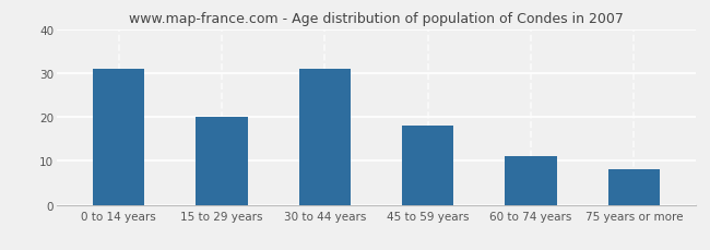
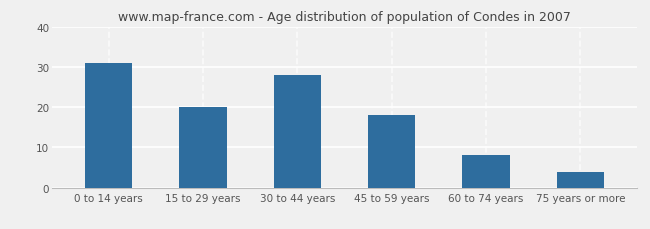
30 to 44 years: 31 -> 28
60 to 74 years: 11 -> 8
75 years or more: 8 -> 4
